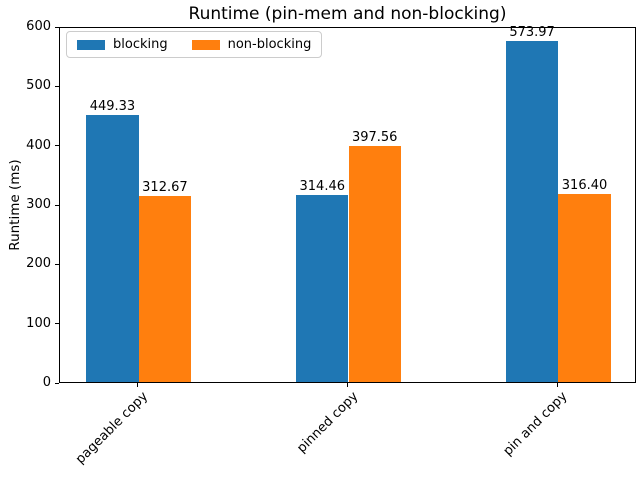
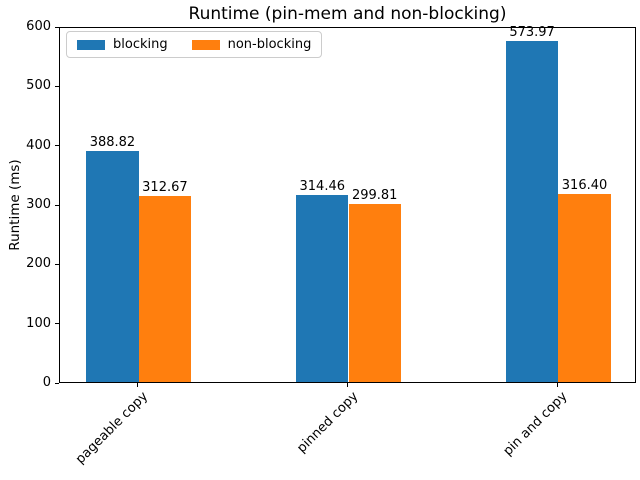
blocking/pageable copy: 449.33 -> 388.82
non-blocking/pinned copy: 397.56 -> 299.81
